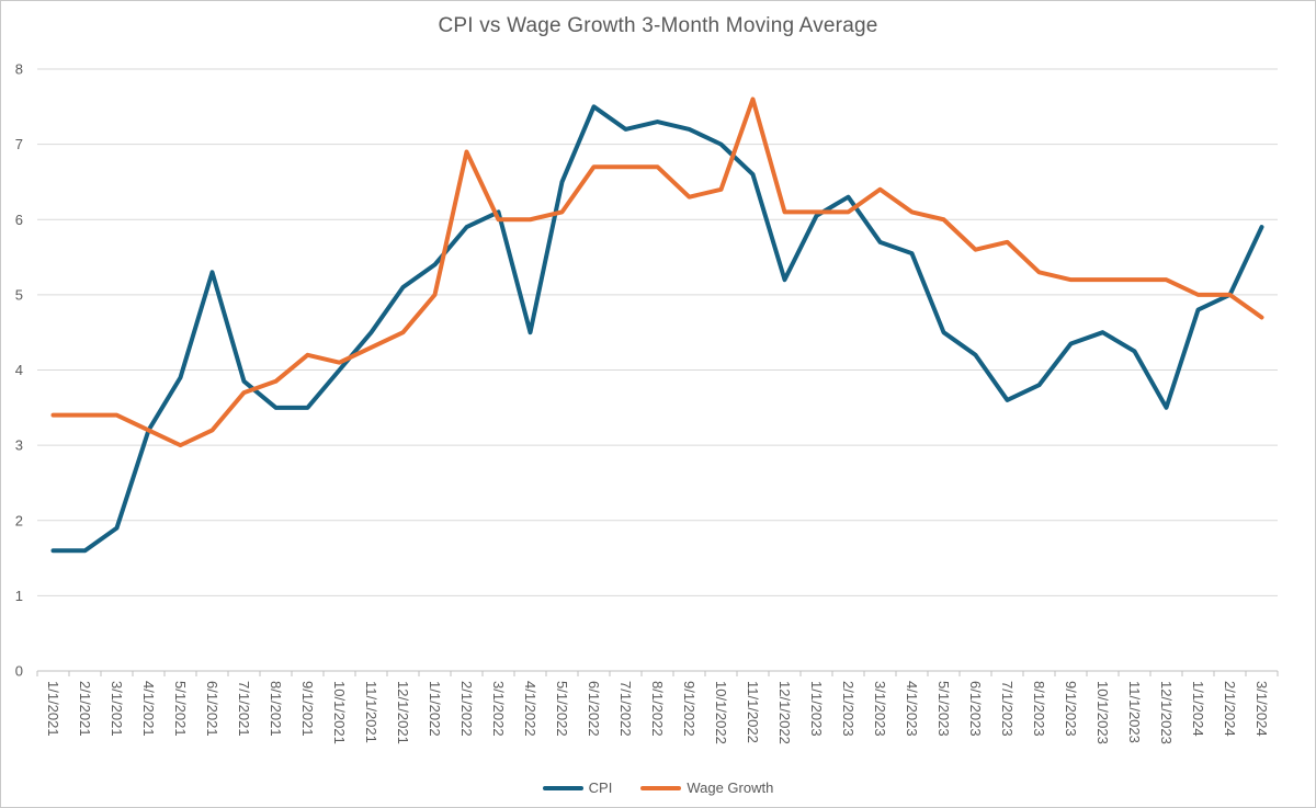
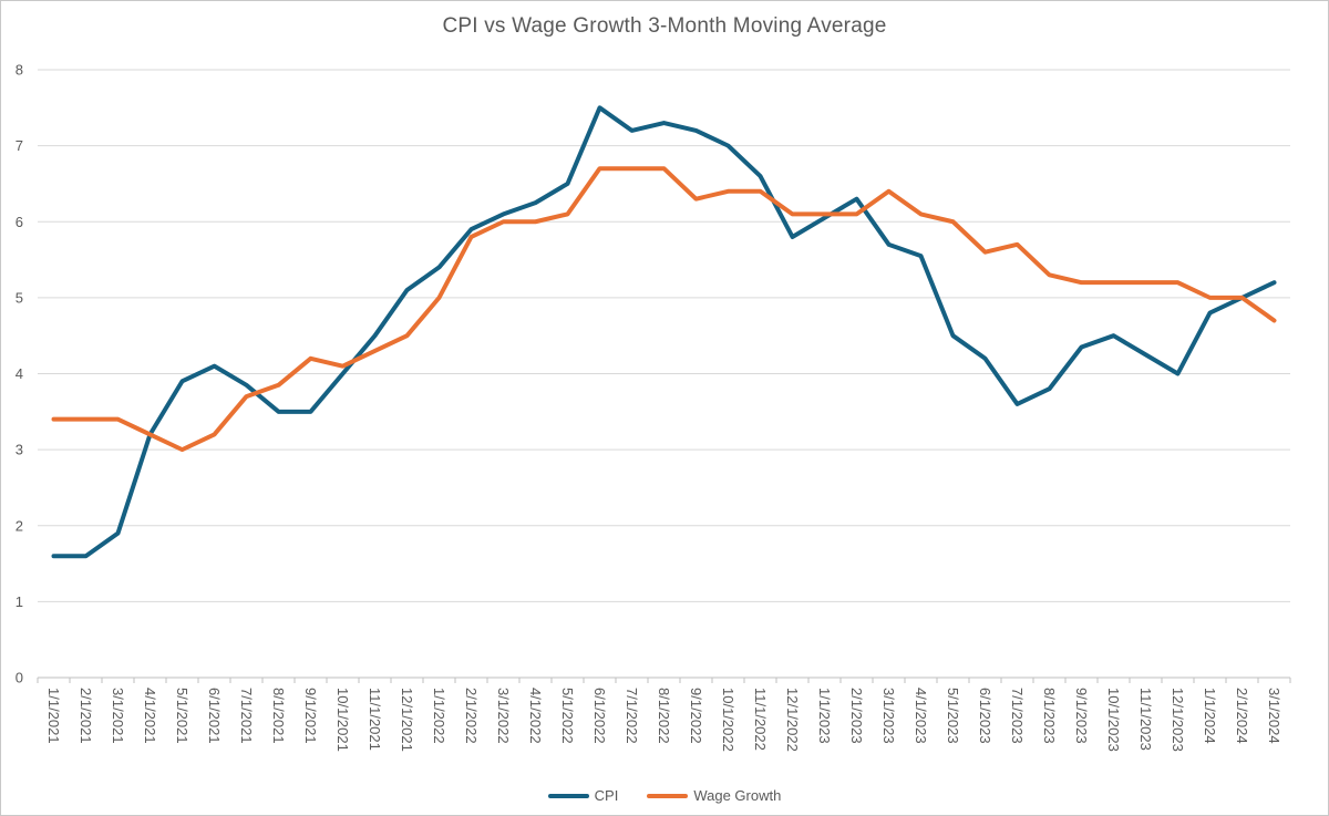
CPI/6/1/2021: 5.3 -> 4.1
Wage Growth/2/1/2022: 6.9 -> 5.8
CPI/4/1/2022: 4.5 -> 6.2
Wage Growth/11/1/2022: 7.6 -> 6.4
CPI/12/1/2022: 5.2 -> 5.8
CPI/12/1/2023: 3.5 -> 4.0
CPI/3/1/2024: 5.9 -> 5.2
